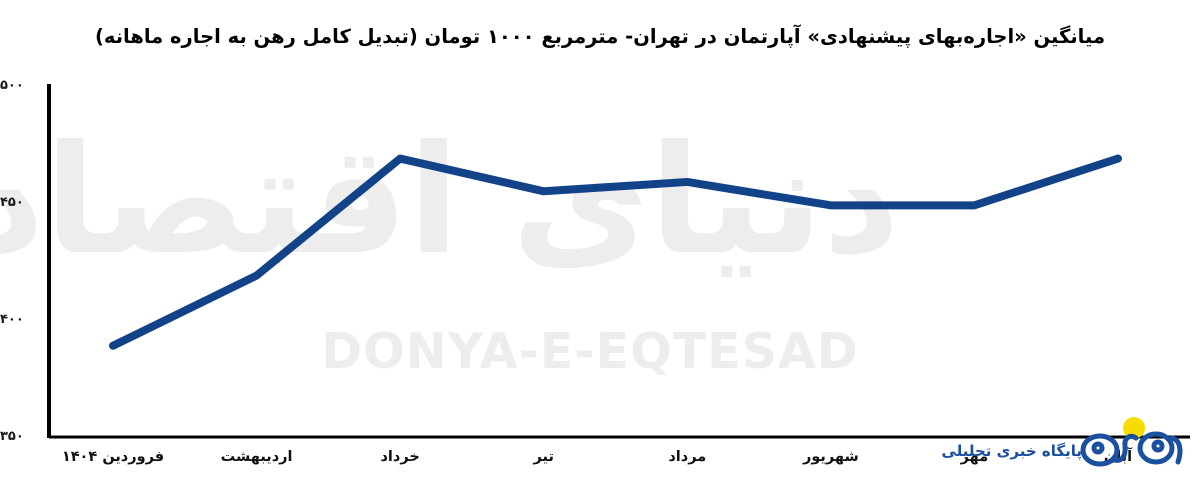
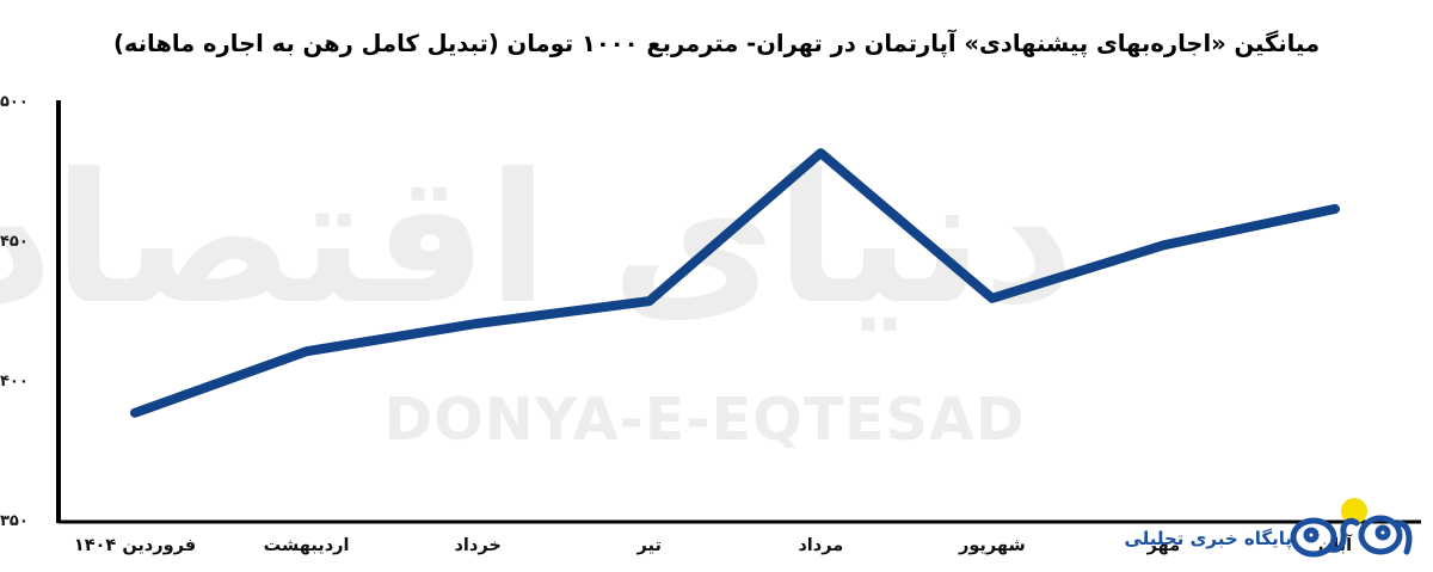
اردیبهشت: 419 -> 411
خرداد: 469 -> 421
تیر: 455 -> 429
مرداد: 459 -> 482
شهریور: 449 -> 430
آبان: 469 -> 462
